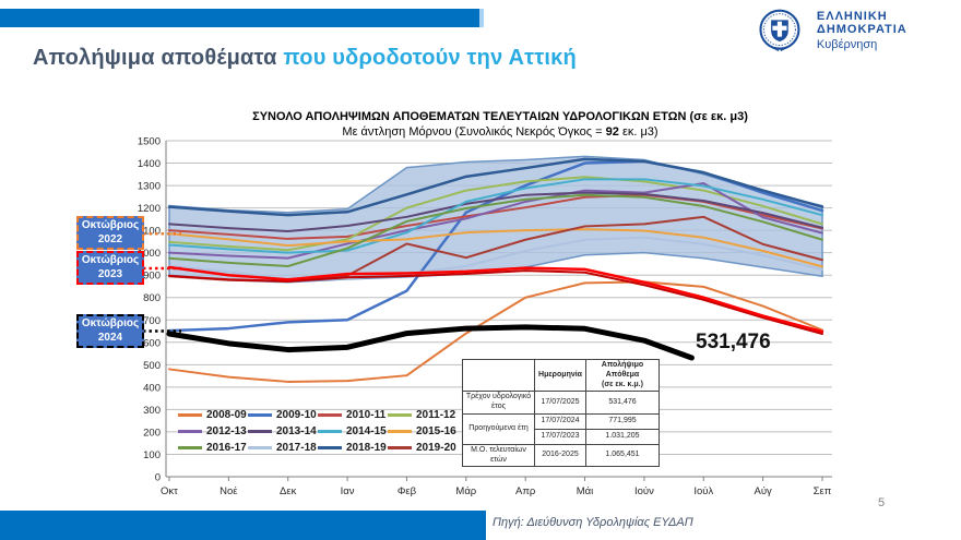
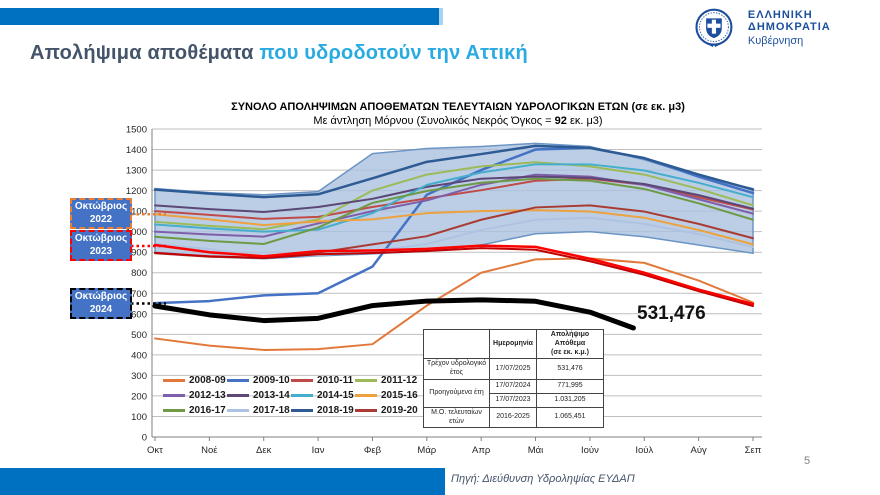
2019-20/Φεβ: 1040 -> 940
2012-13/Ιούλ: 1310 -> 1230
2019-20/Ιούλ: 1160 -> 1100
